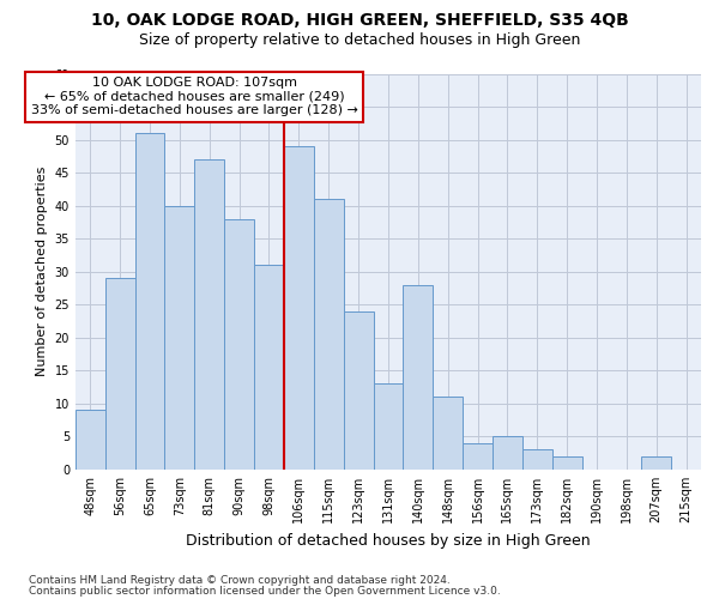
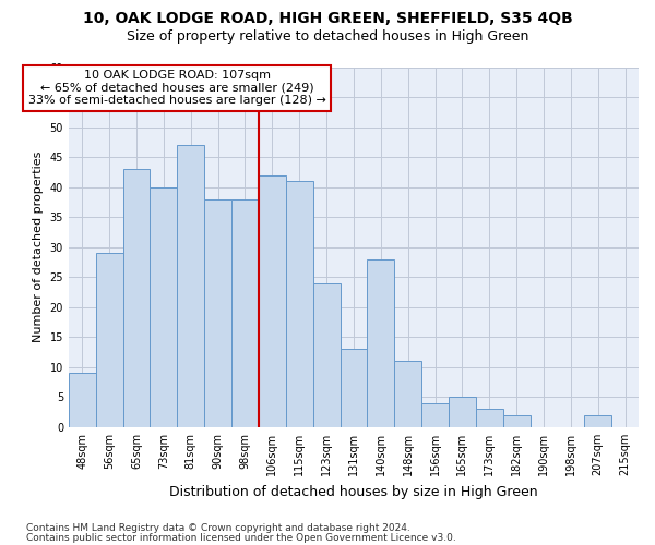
65sqm: 51 -> 43
98sqm: 31 -> 38
106sqm: 49 -> 42
